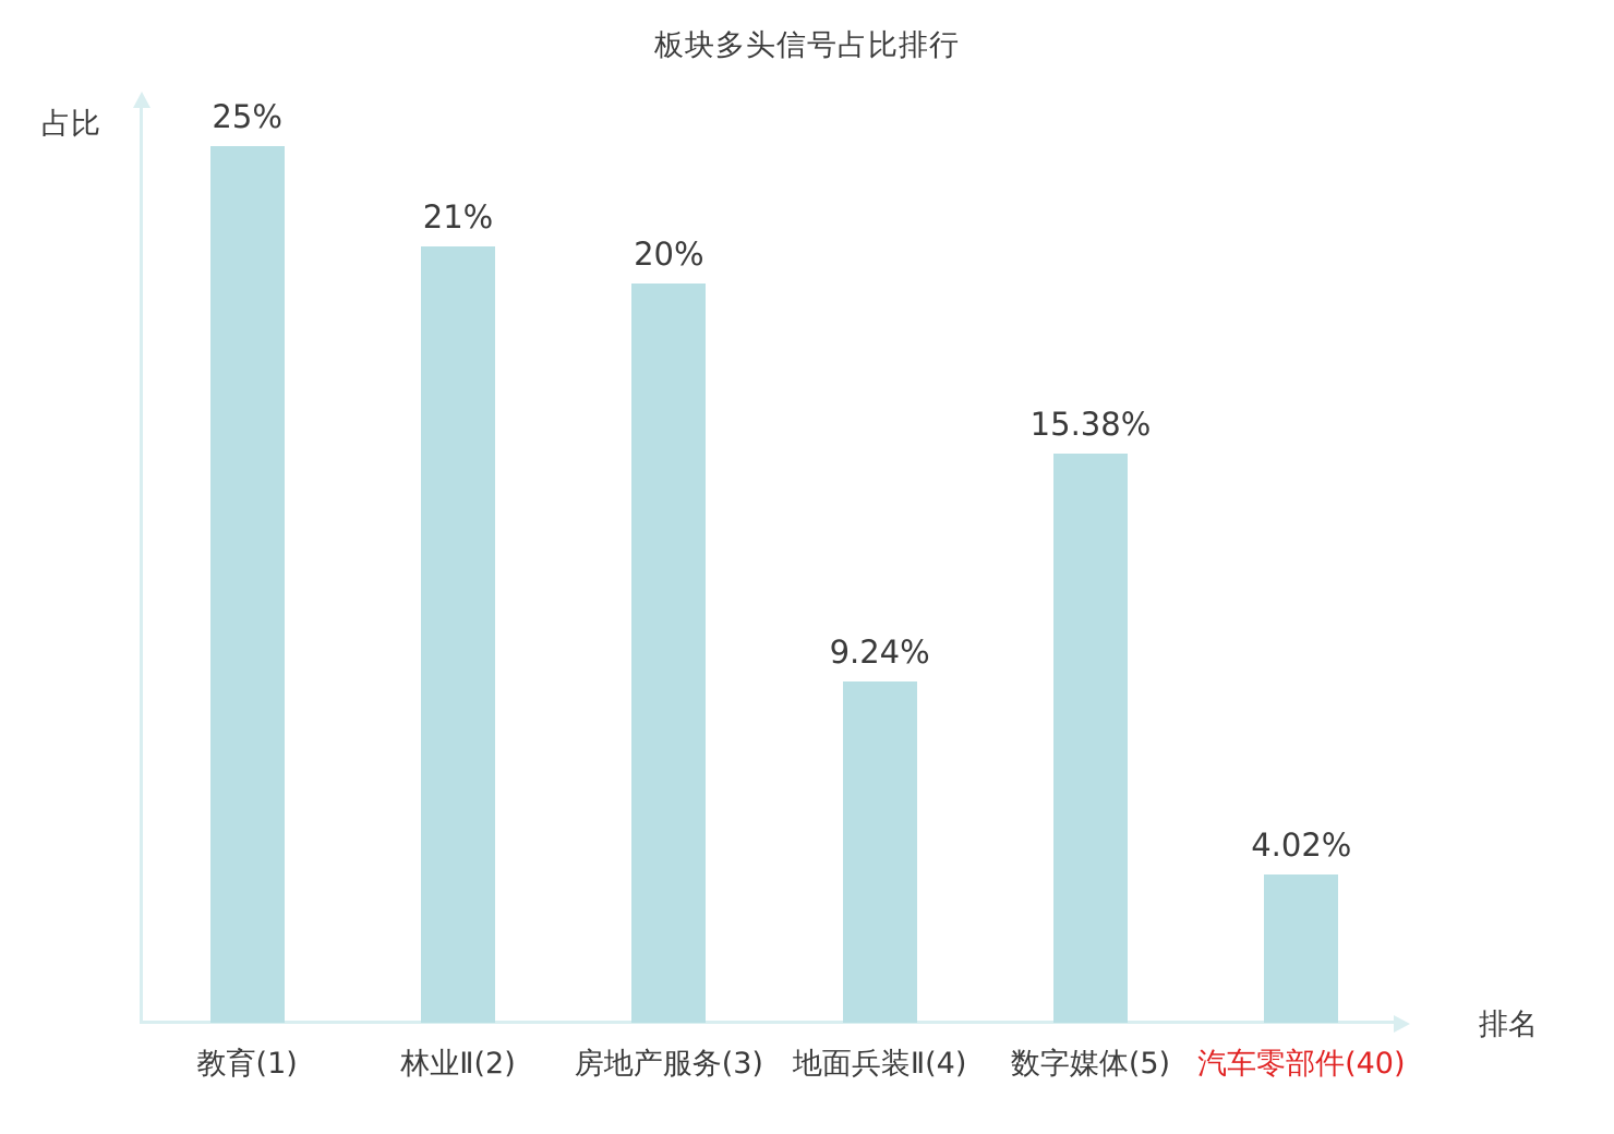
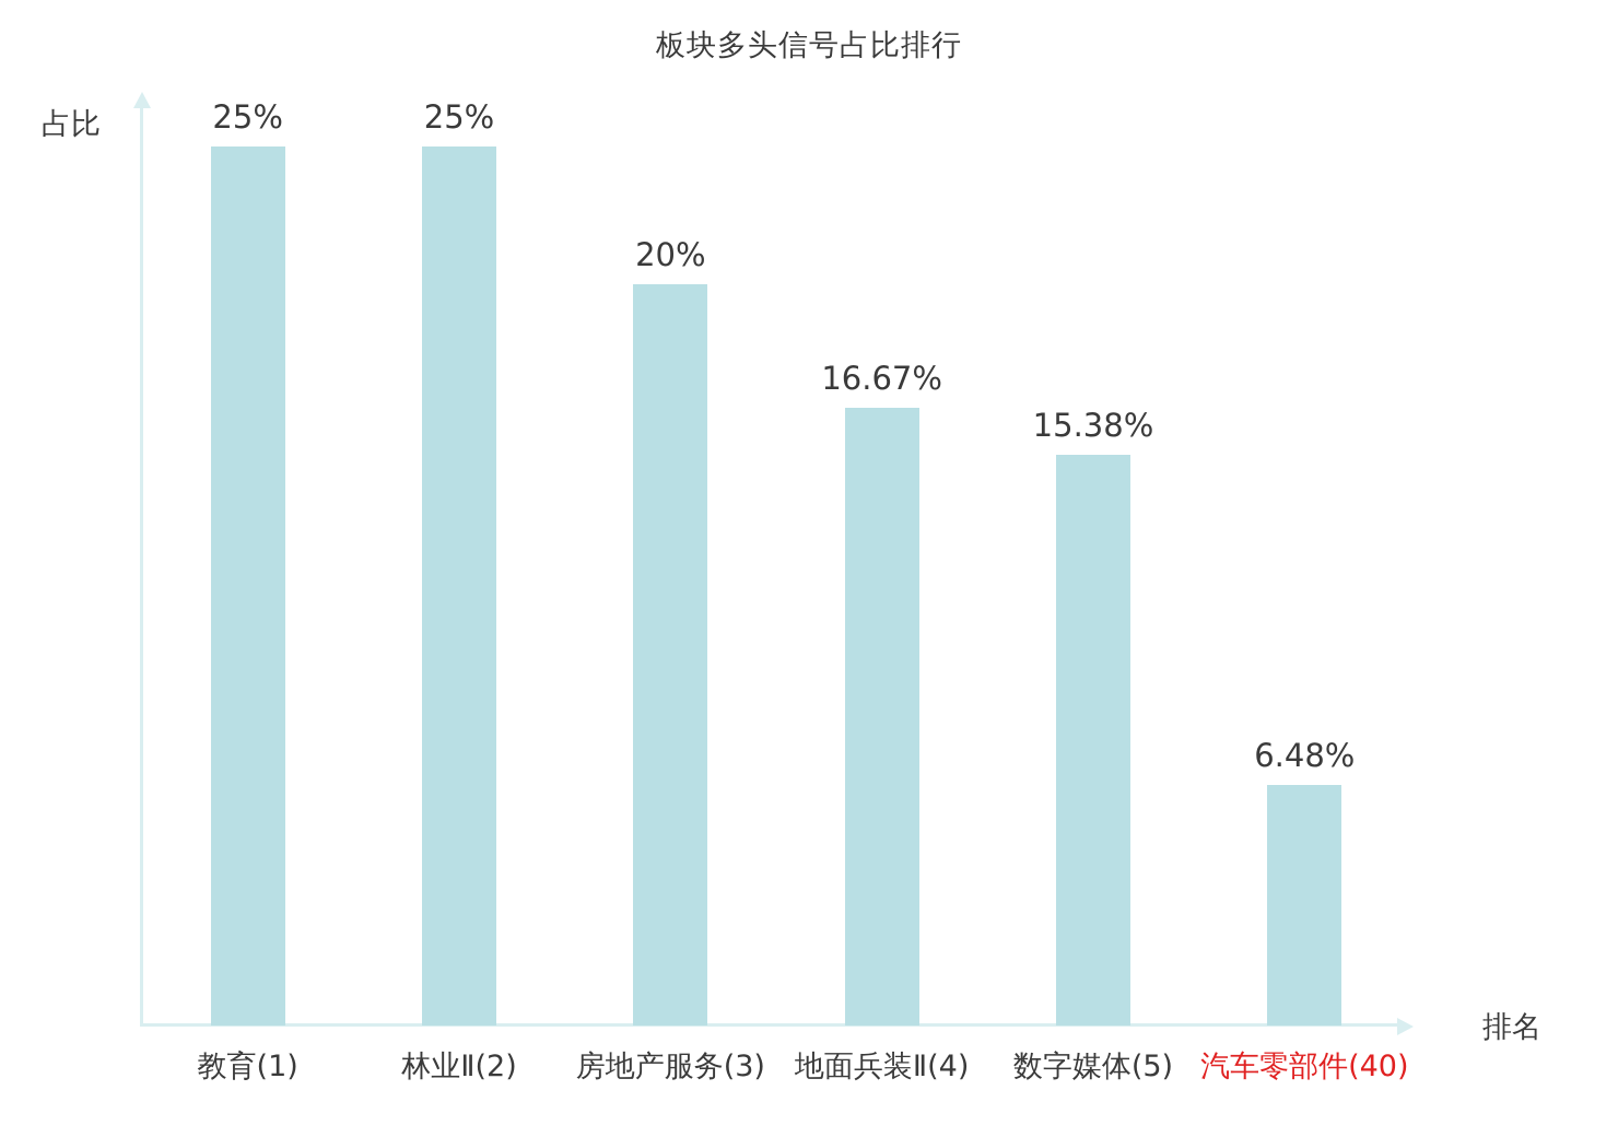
林业Ⅱ(2): 21% -> 25%
地面兵装Ⅱ(4): 9.24% -> 16.67%
汽车零部件(40): 4.02% -> 6.48%
